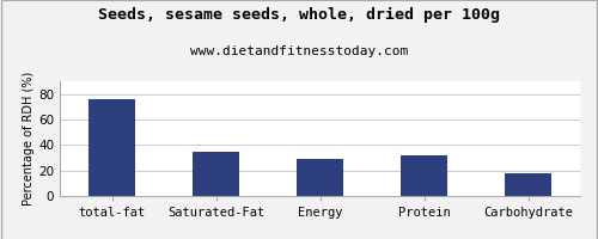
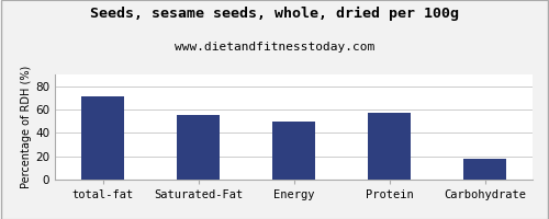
total-fat: 76 -> 71
Saturated-Fat: 35 -> 55
Energy: 29 -> 50
Protein: 32 -> 57
